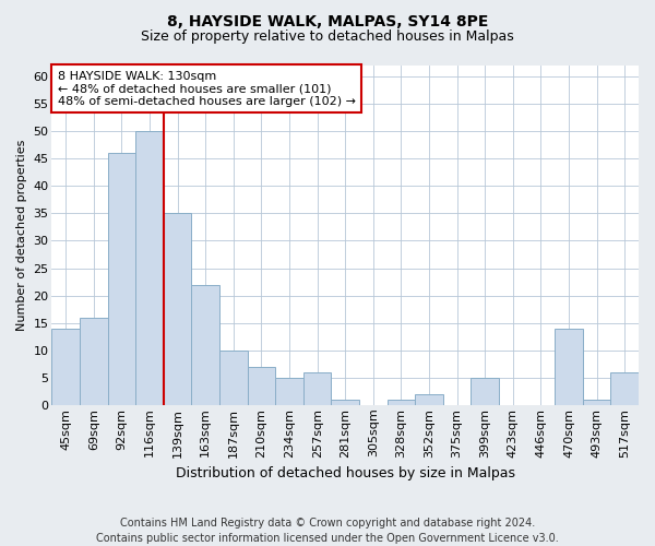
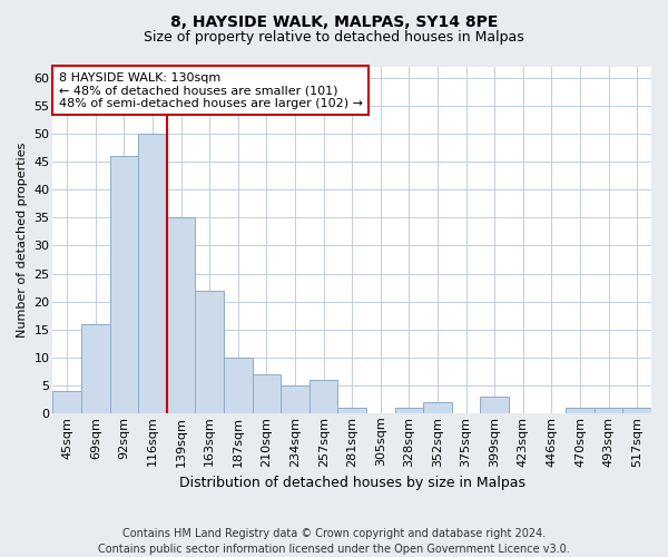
45sqm: 14 -> 4
399sqm: 5 -> 3
470sqm: 14 -> 1
517sqm: 6 -> 1
